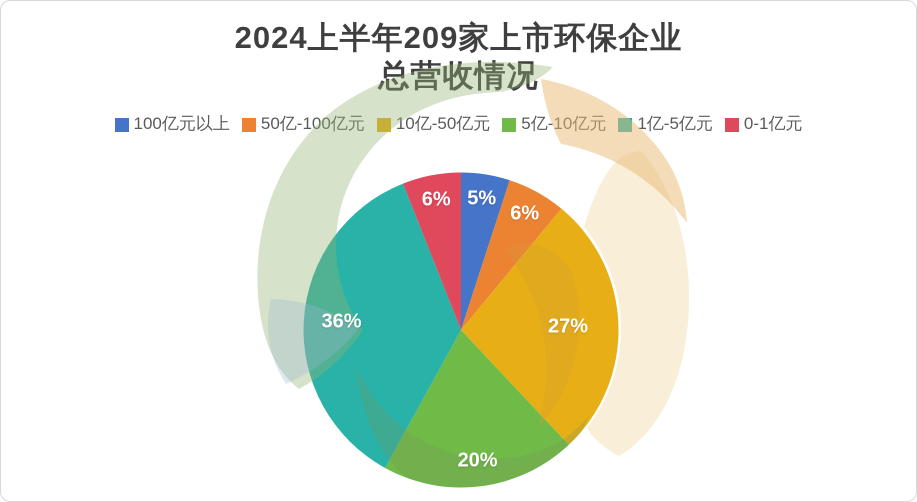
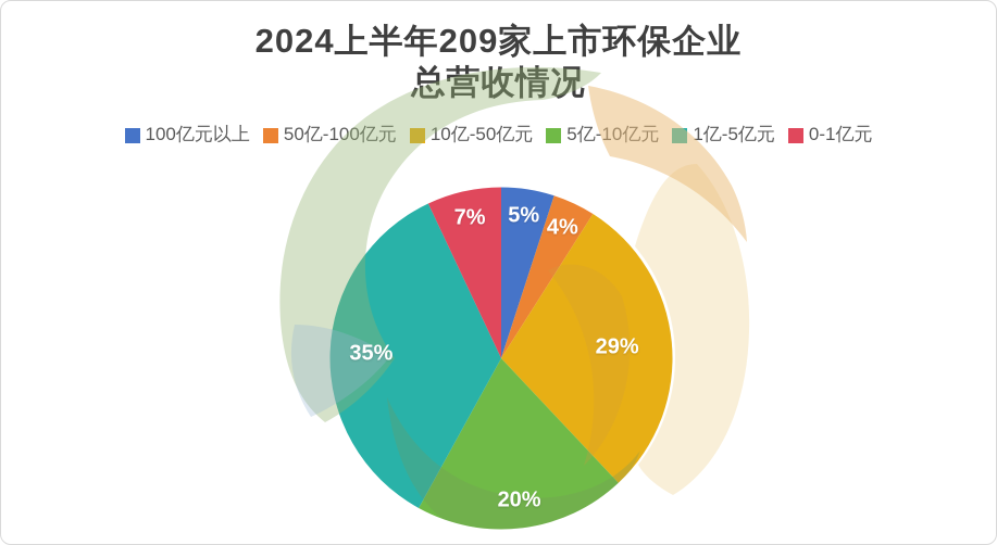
50亿-100亿元: 6% -> 4%
10亿-50亿元: 27% -> 29%
1亿-5亿元: 36% -> 35%
0-1亿元: 6% -> 7%
